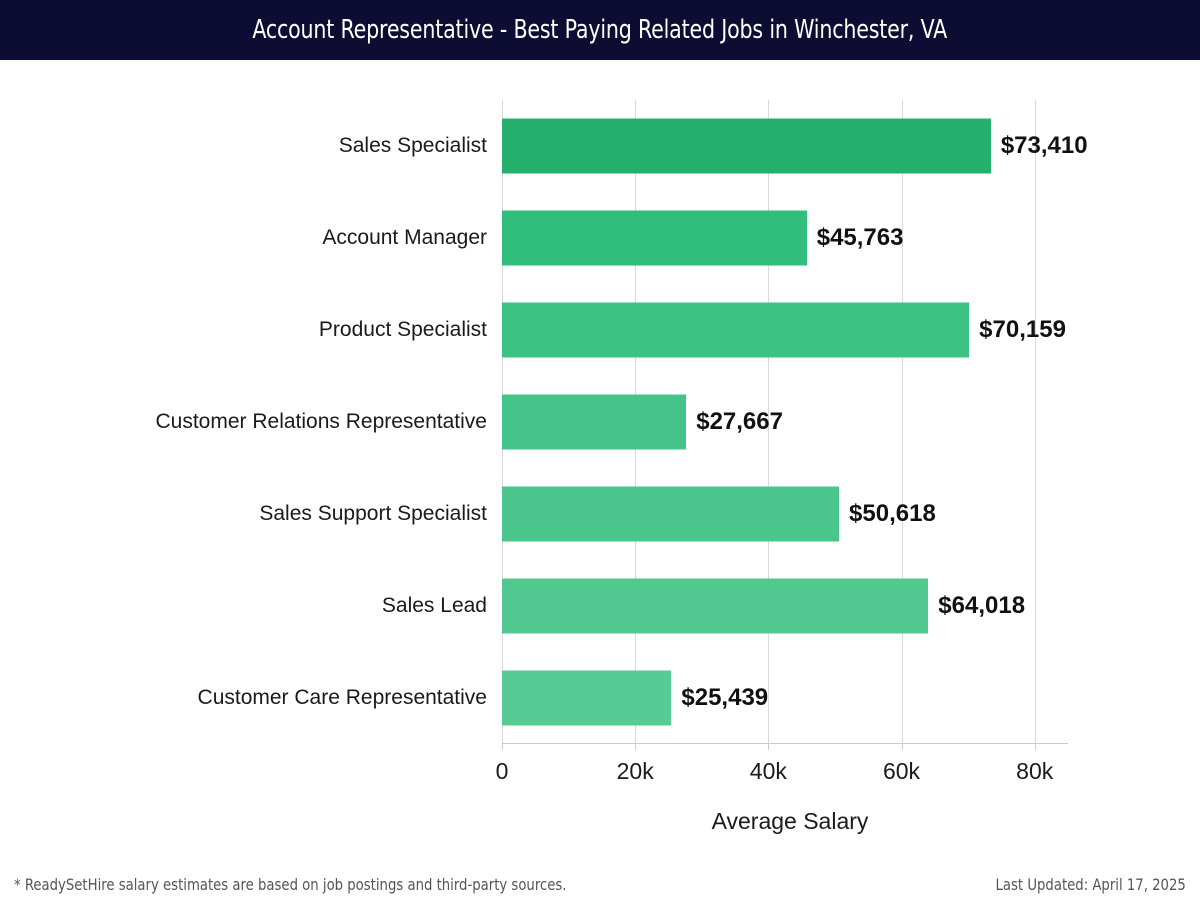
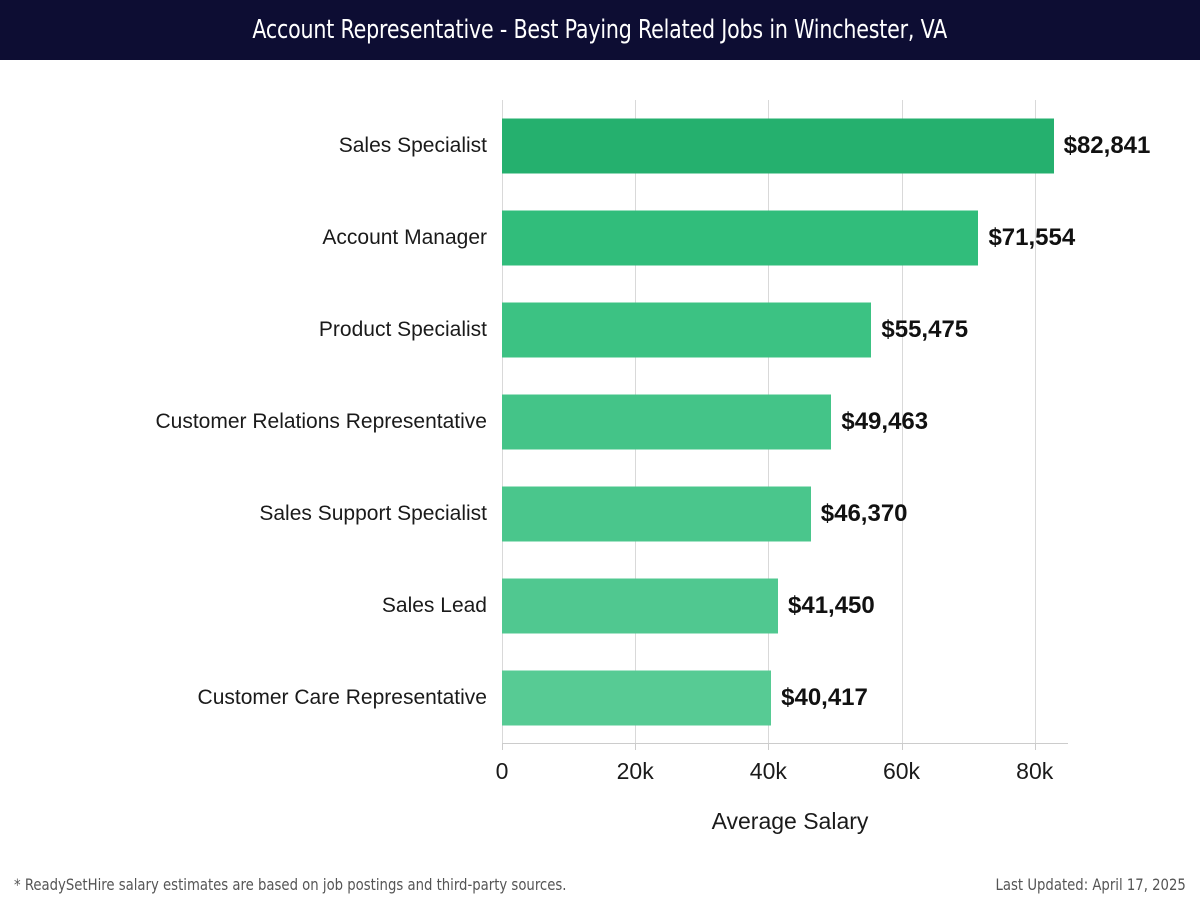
Sales Specialist: $73,410 -> $82,841
Account Manager: $45,763 -> $71,554
Product Specialist: $70,159 -> $55,475
Customer Relations Representative: $27,667 -> $49,463
Sales Support Specialist: $50,618 -> $46,370
Sales Lead: $64,018 -> $41,450
Customer Care Representative: $25,439 -> $40,417
